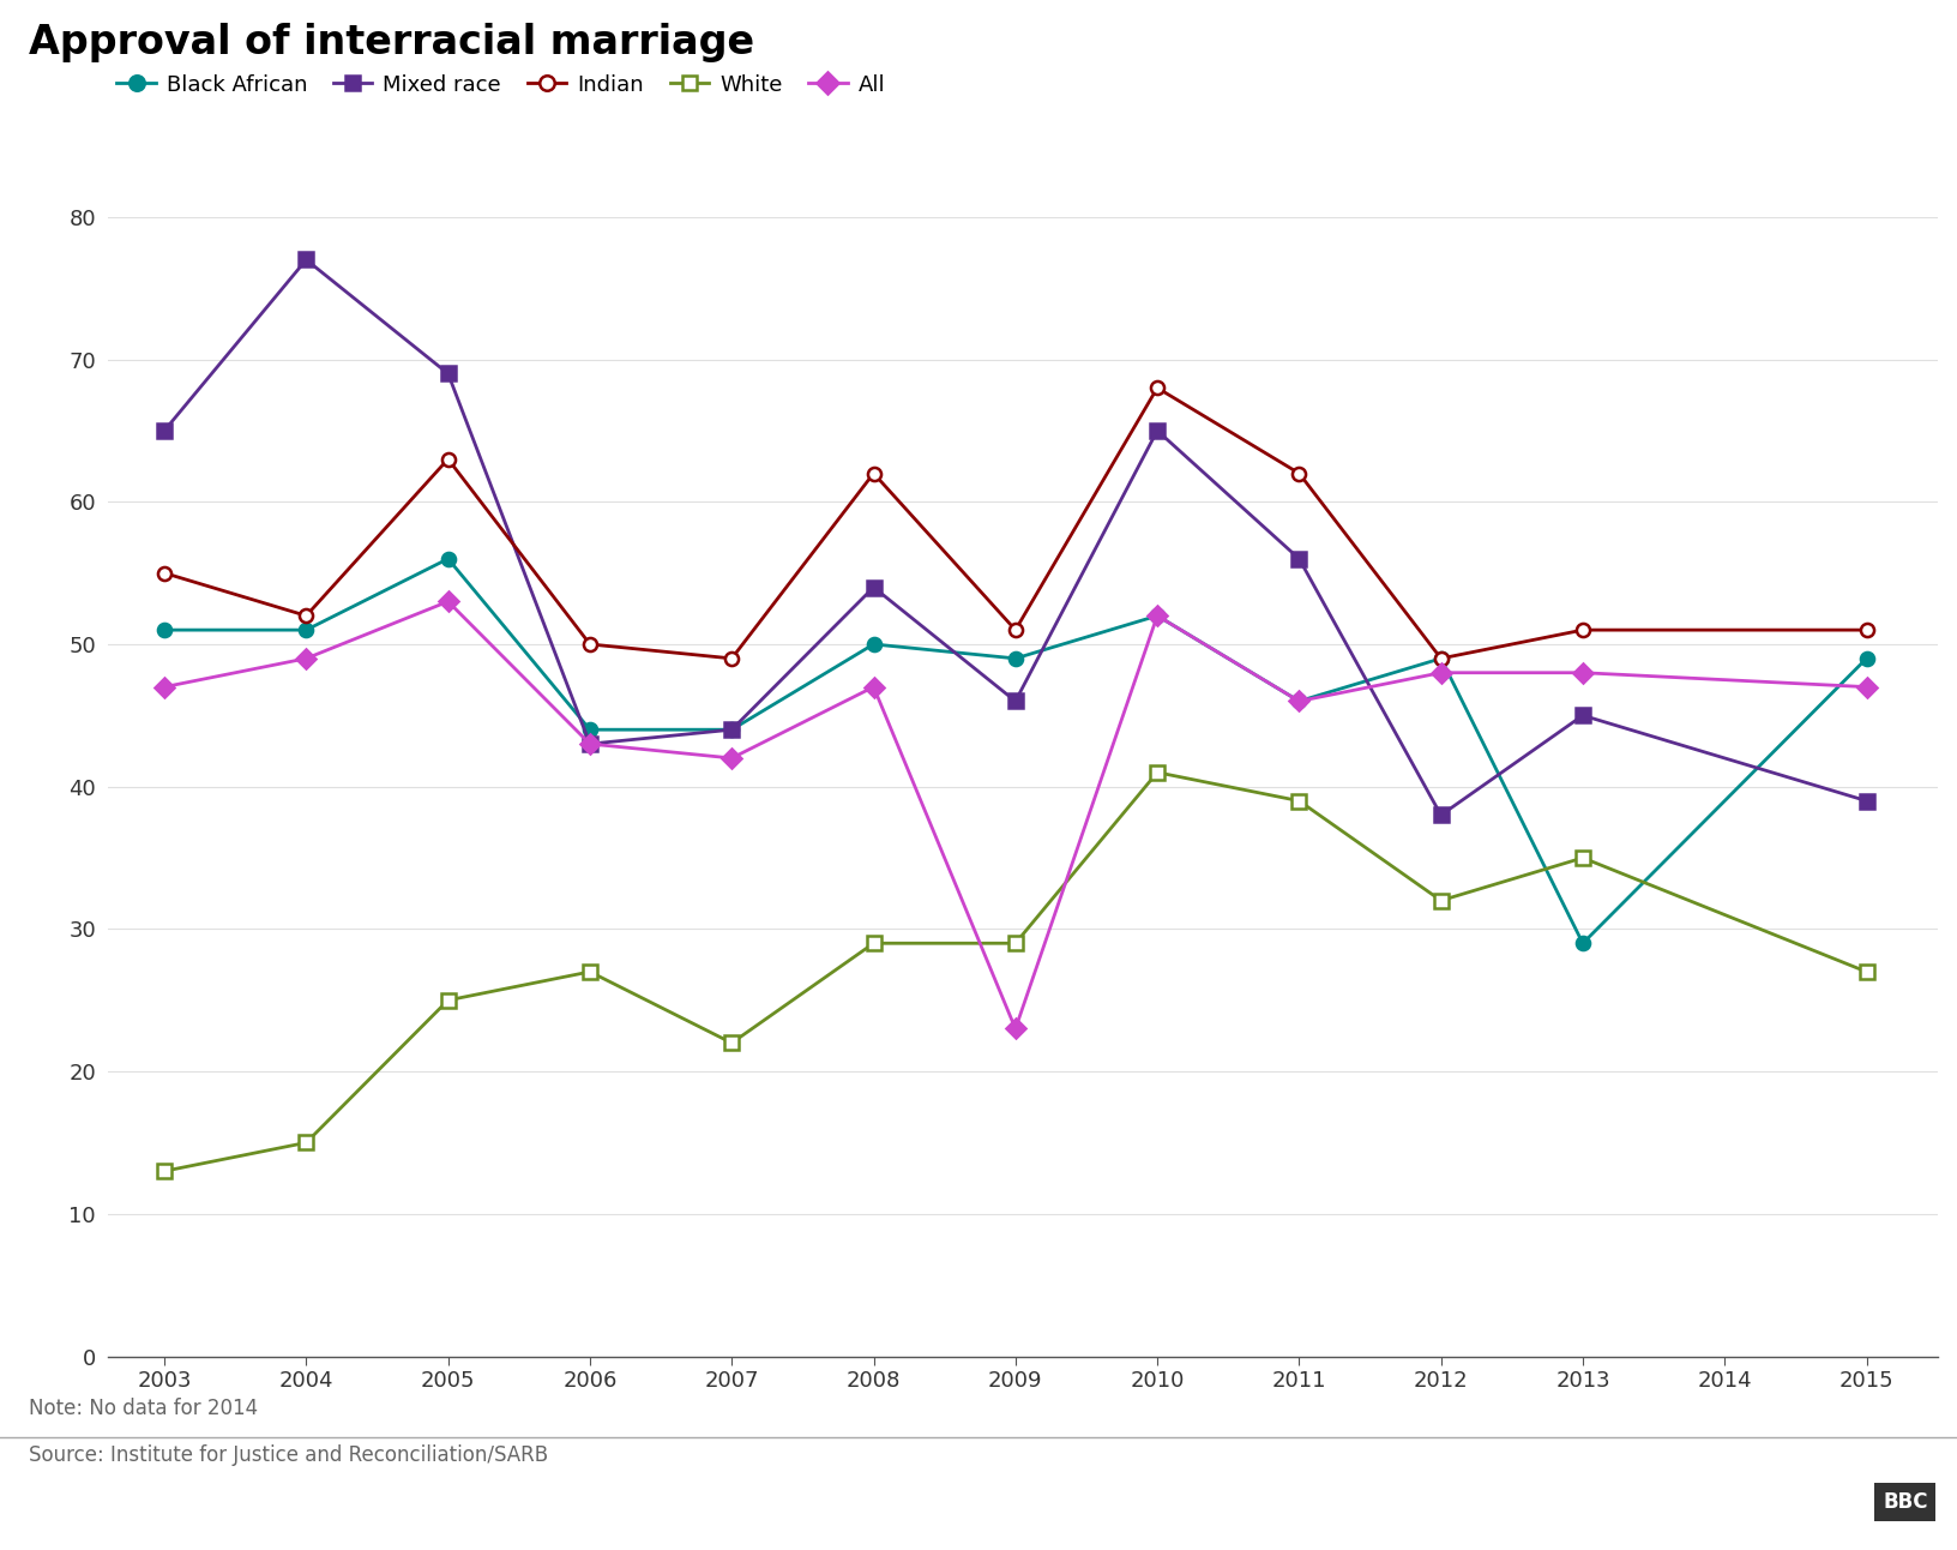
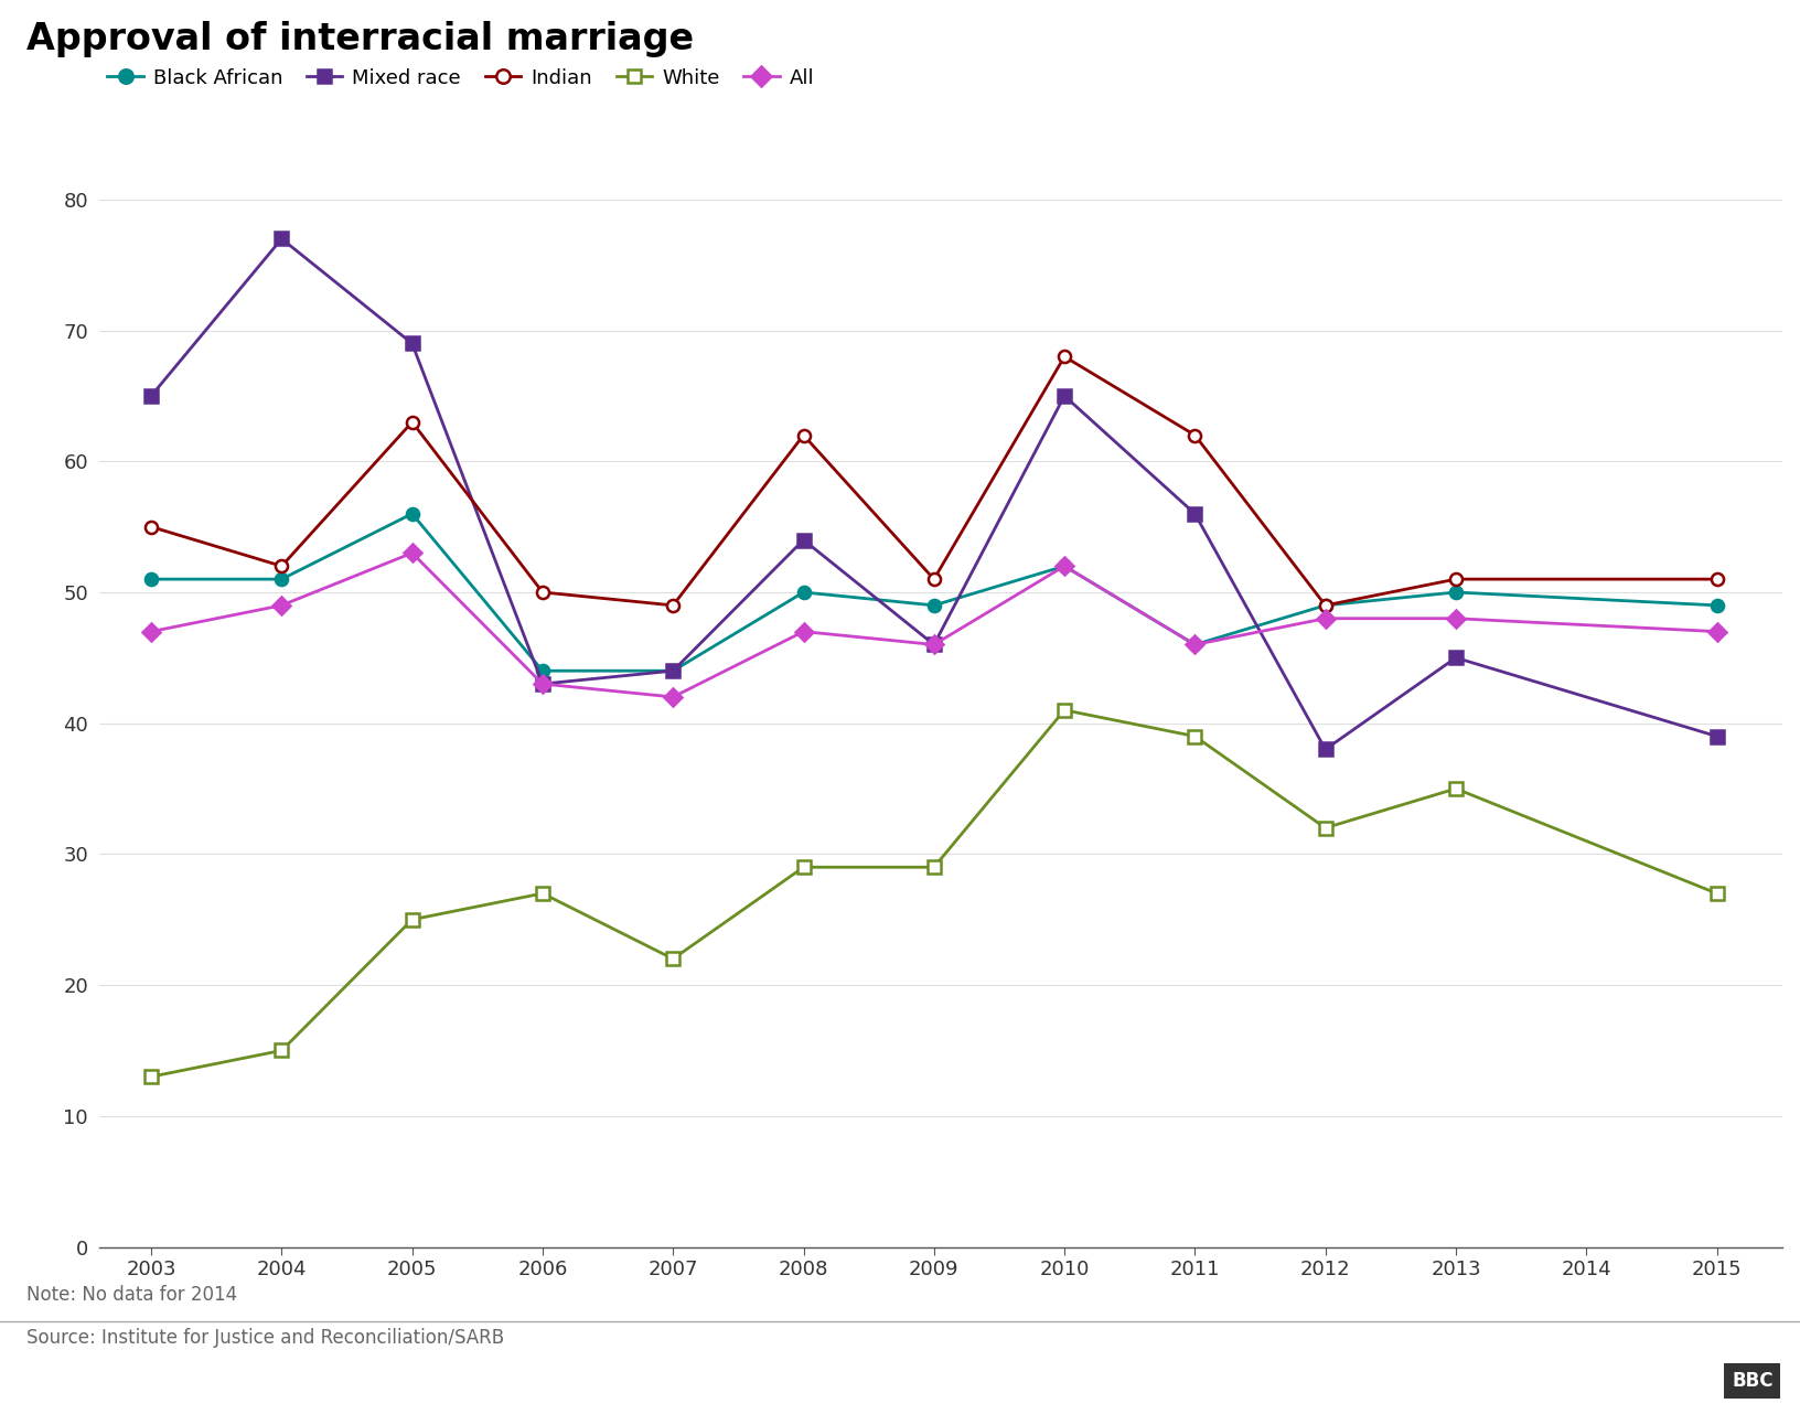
All/2009: 23 -> 46
Black African/2013: 29 -> 50
